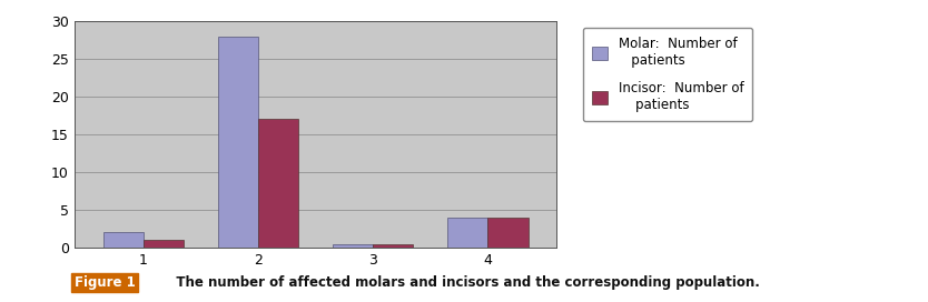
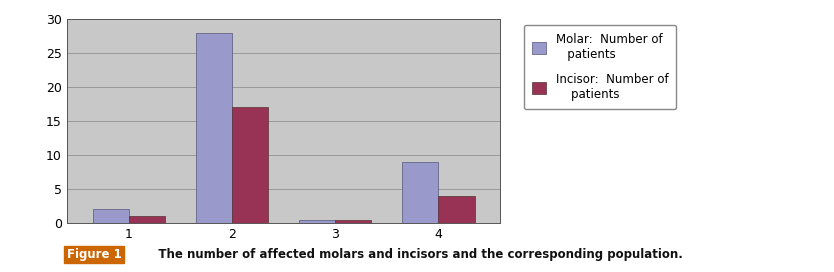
Molar: Number of patients/4: 4.0 -> 9.0
